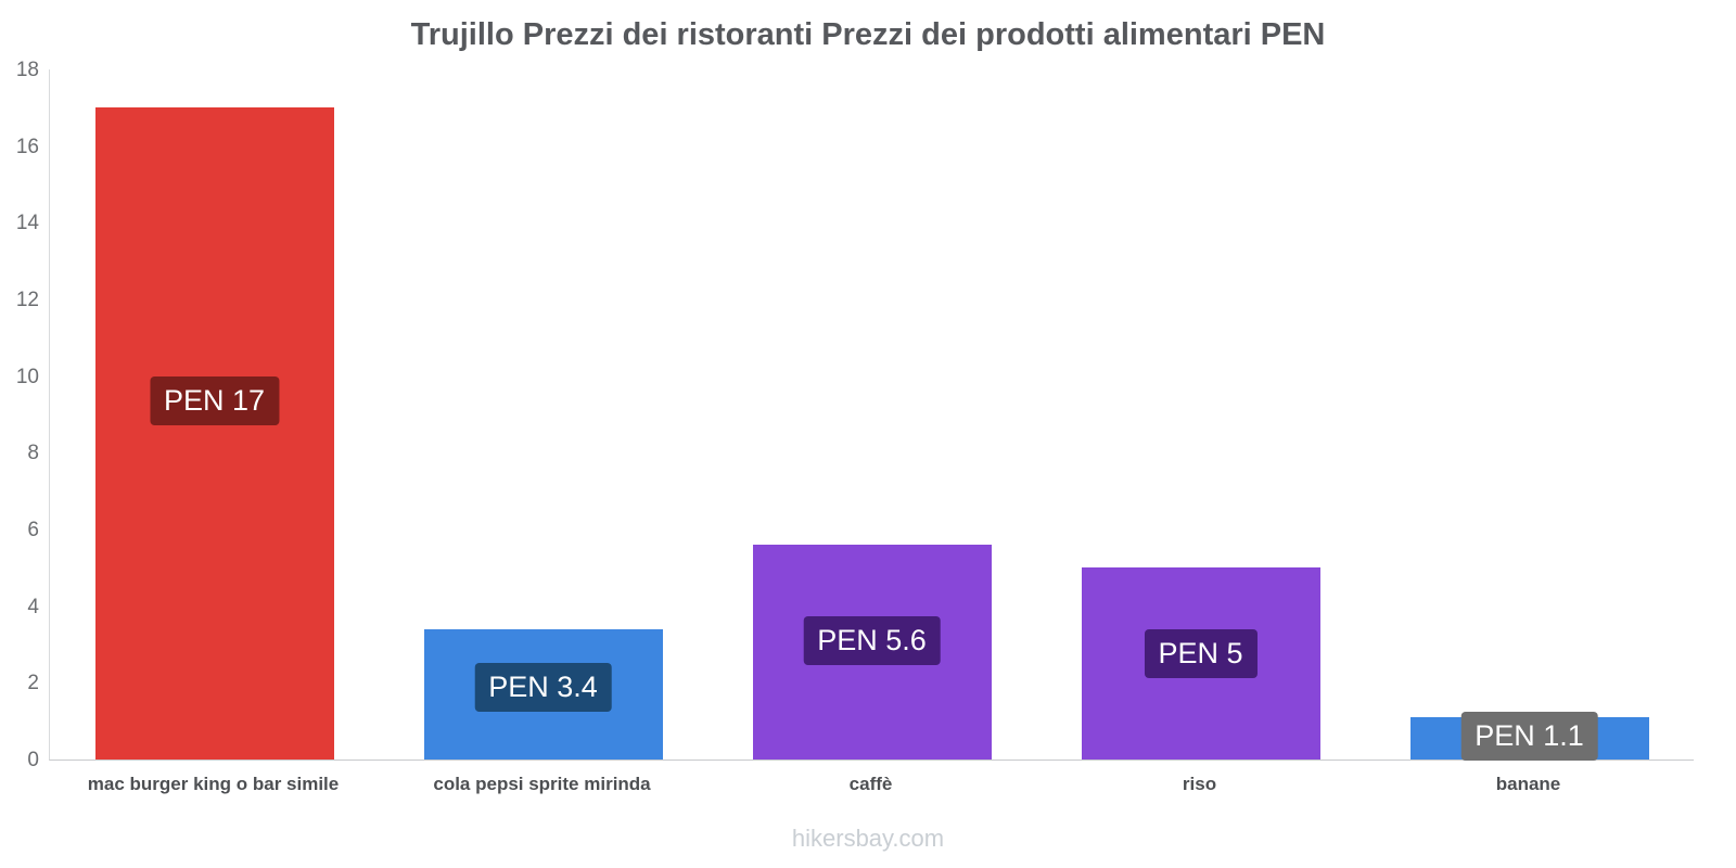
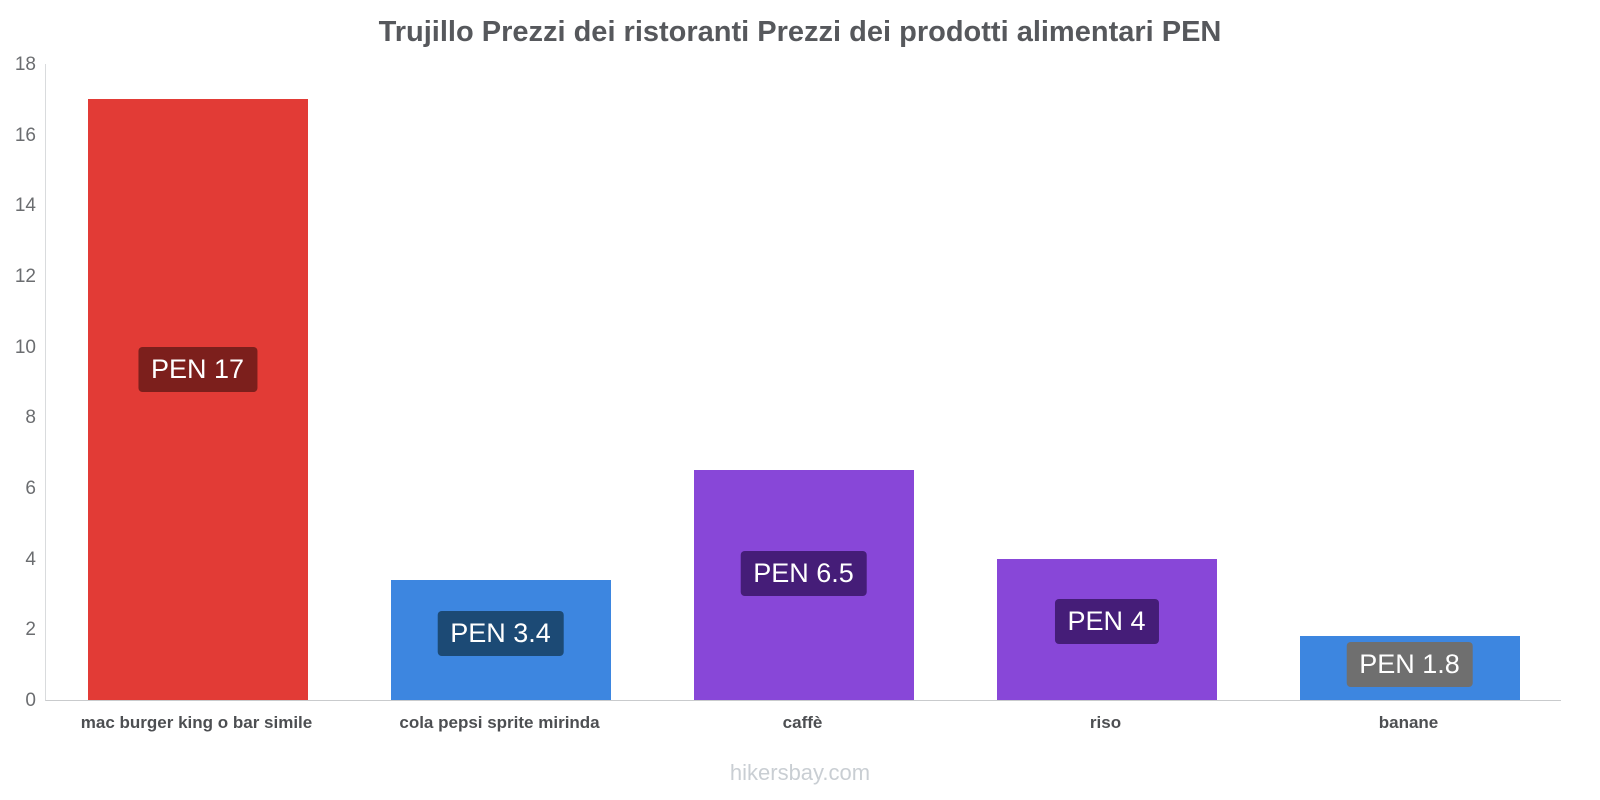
caffè: 5.6 -> 6.5
riso: 5 -> 4
banane: 1.1 -> 1.8
